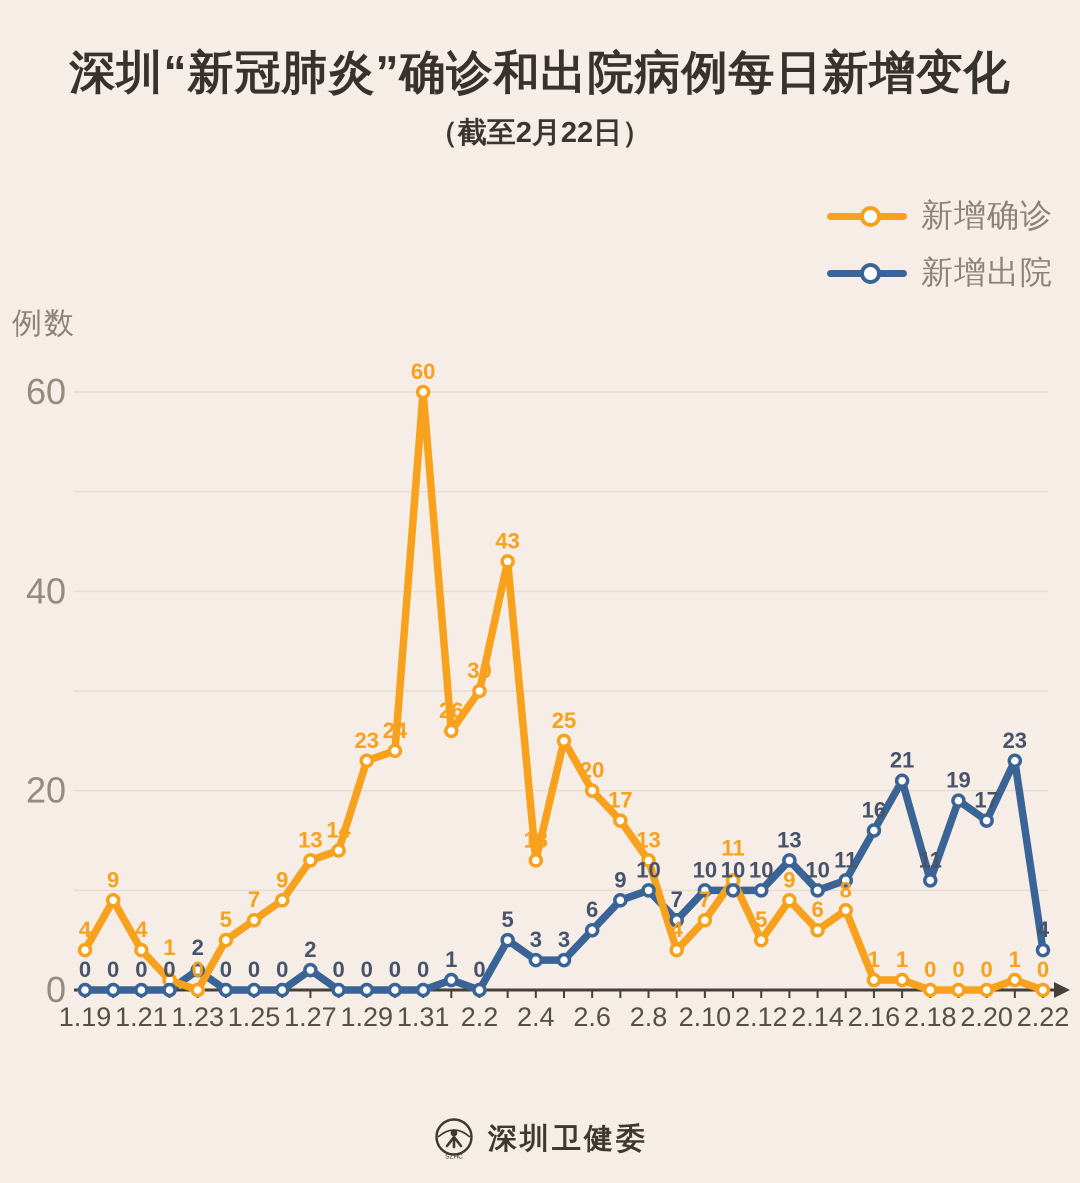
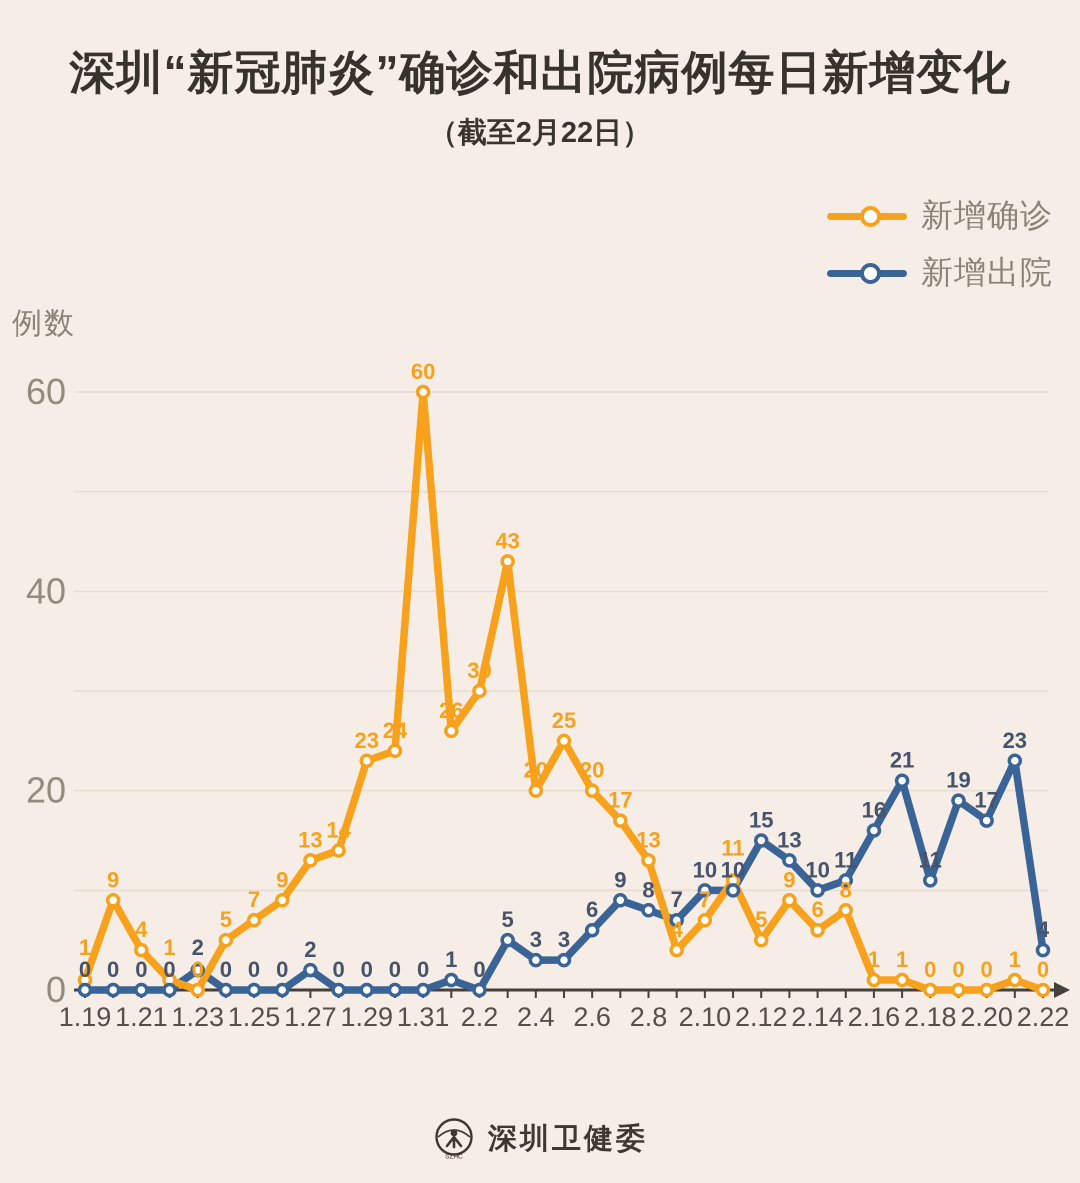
新增确诊/1.19: 4 -> 1
新增确诊/2.4: 13 -> 20
新增出院/2.8: 10 -> 8
新增出院/2.12: 10 -> 15
